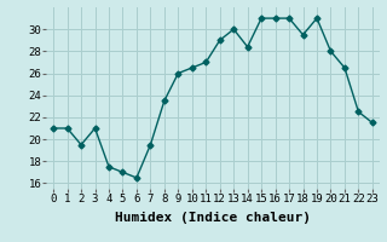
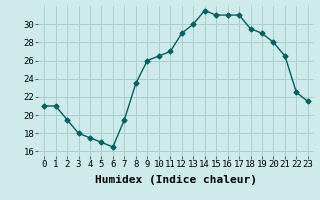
3: 21.0 -> 18.0
14: 28.4 -> 31.5
19: 31.0 -> 29.0
